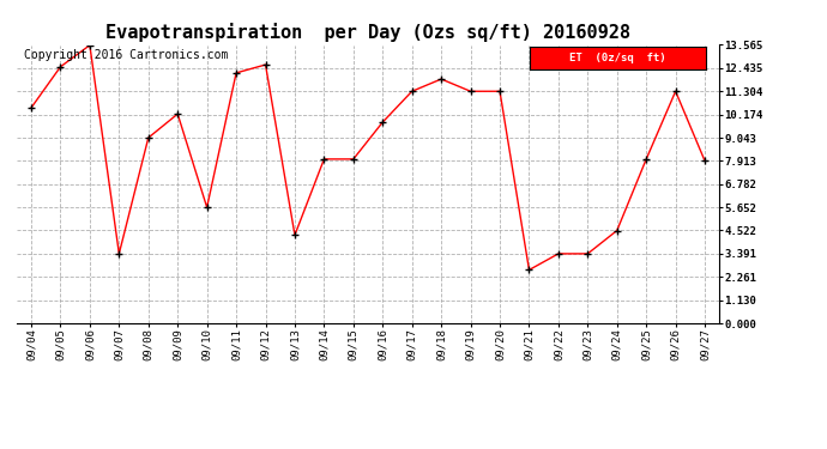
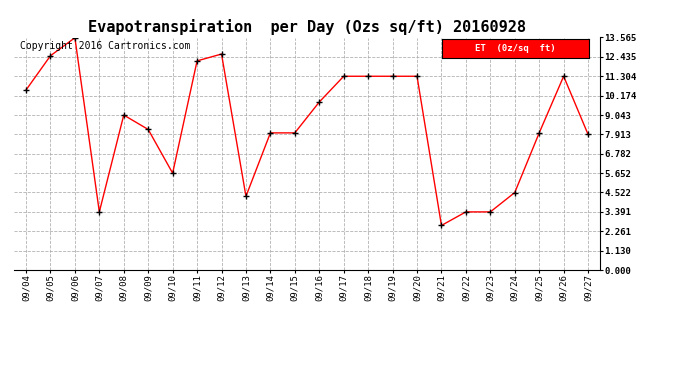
09/09: 10.2 -> 8.2
09/18: 11.9 -> 11.3
